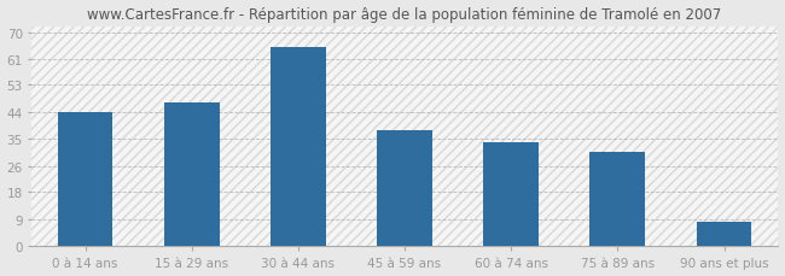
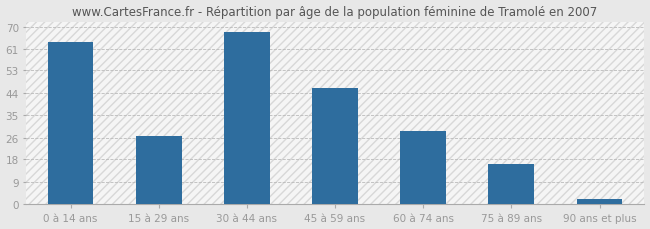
0 à 14 ans: 44 -> 64
15 à 29 ans: 47 -> 27
30 à 44 ans: 65 -> 68
45 à 59 ans: 38 -> 46
60 à 74 ans: 34 -> 29
75 à 89 ans: 31 -> 16
90 ans et plus: 8 -> 2
